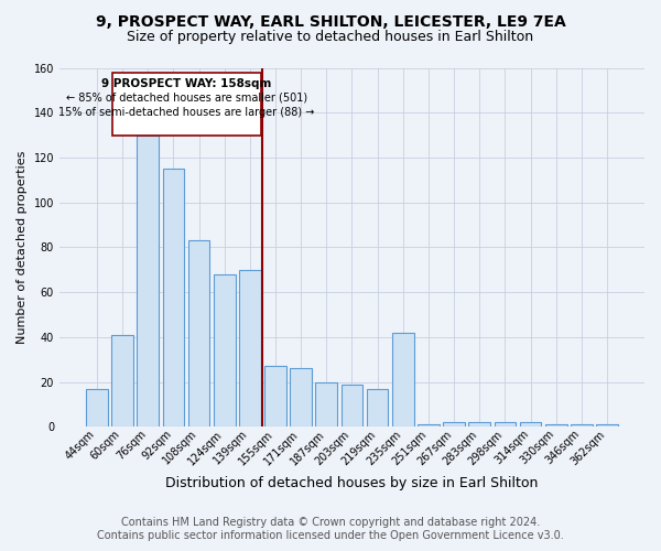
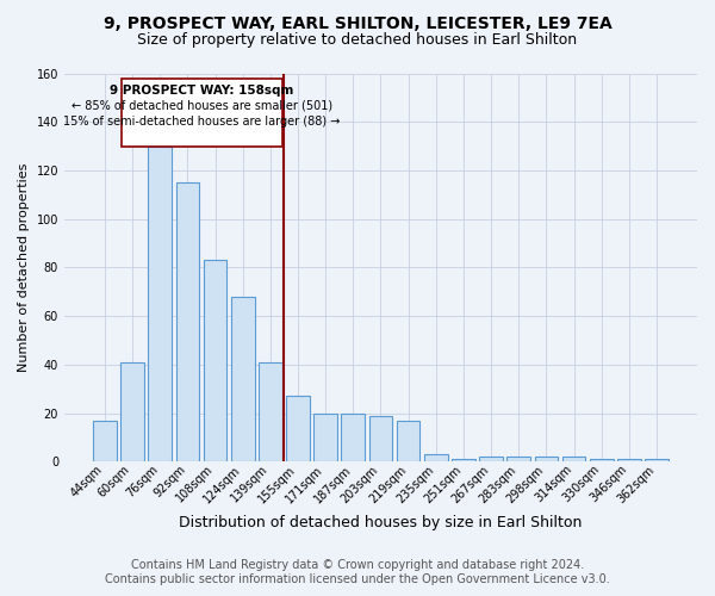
139sqm: 70 -> 41
171sqm: 26 -> 20
235sqm: 42 -> 3
